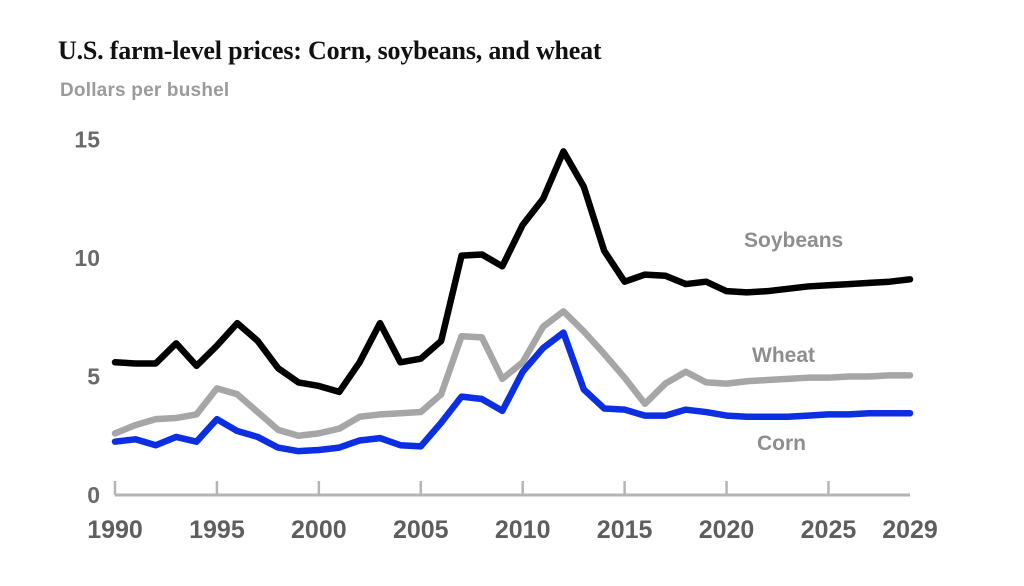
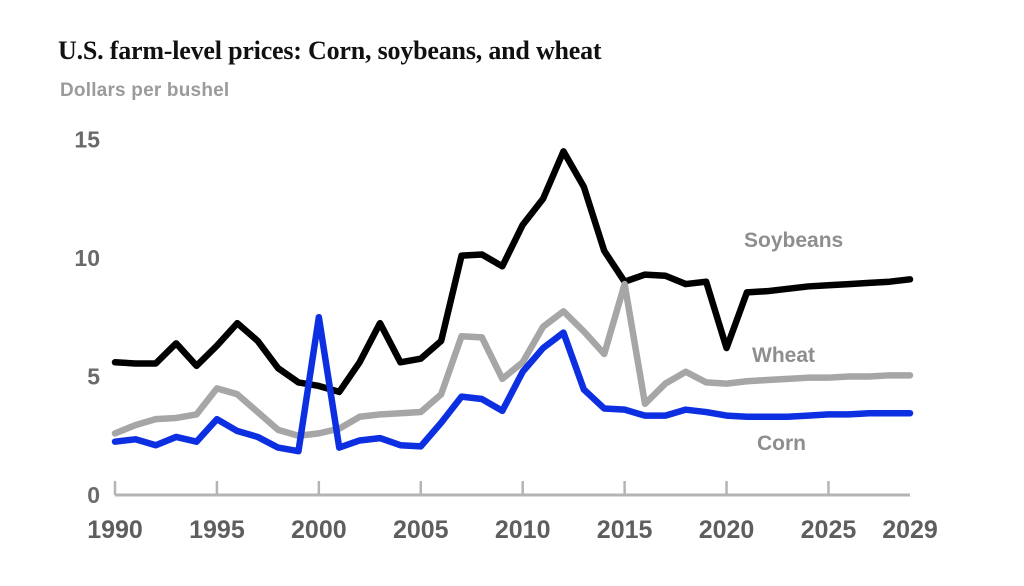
Corn/2000: 1.9 -> 7.5
Wheat/2015: 5.0 -> 8.9
Soybeans/2020: 8.6 -> 6.2
